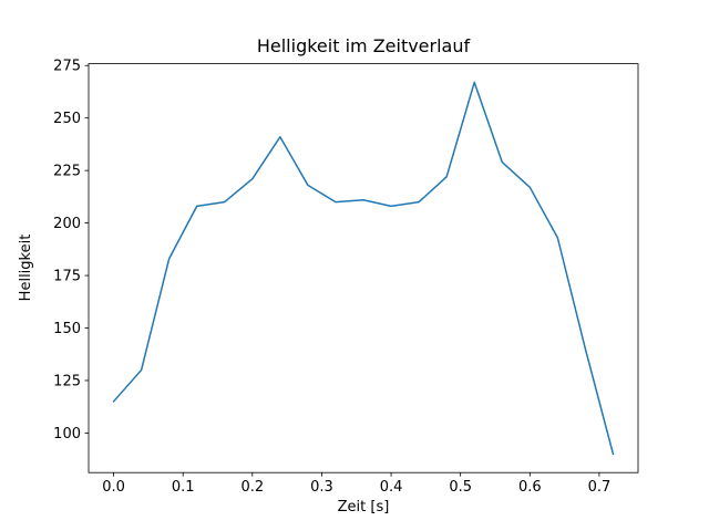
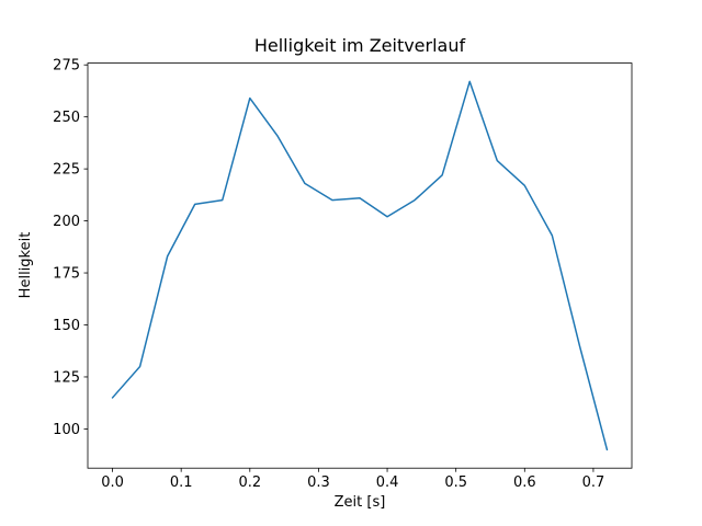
0.2: 221 -> 259
0.4: 208 -> 202
